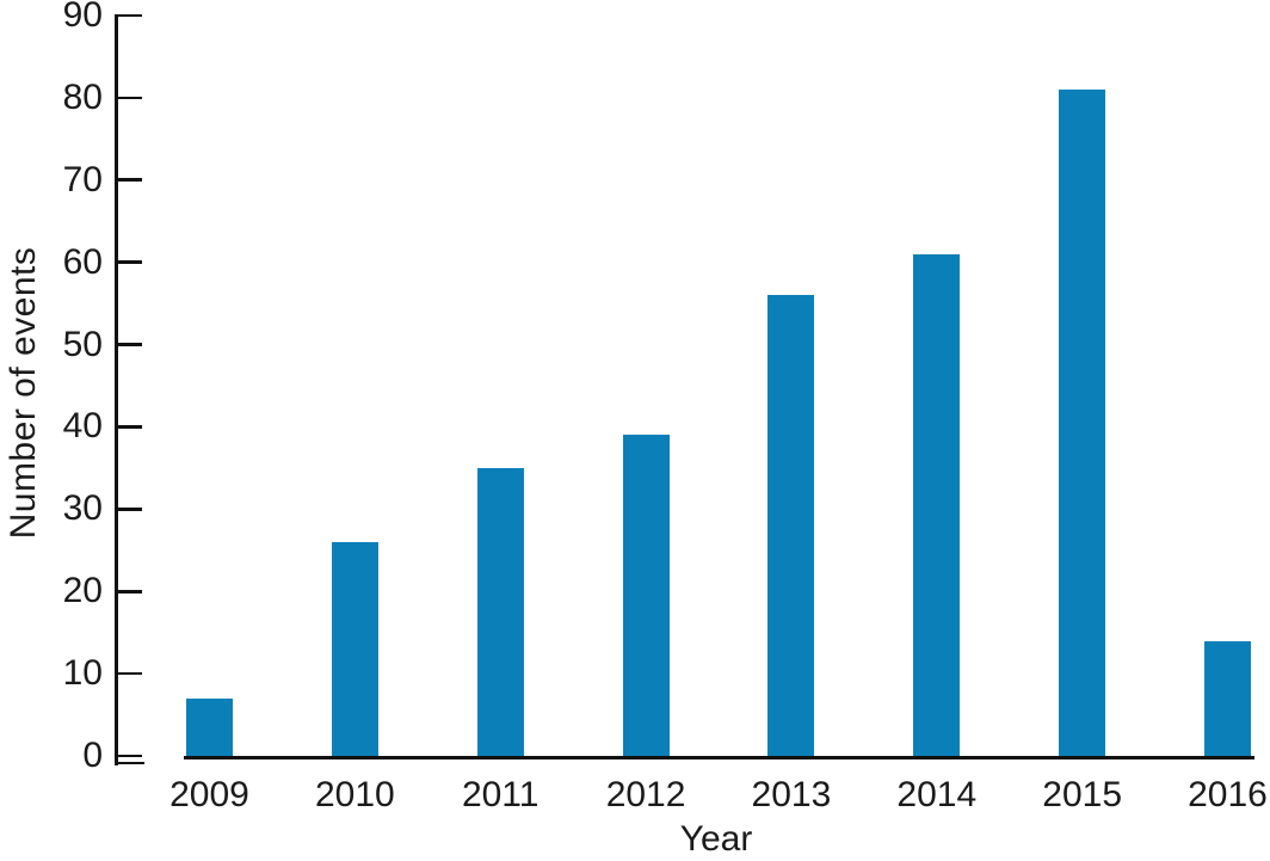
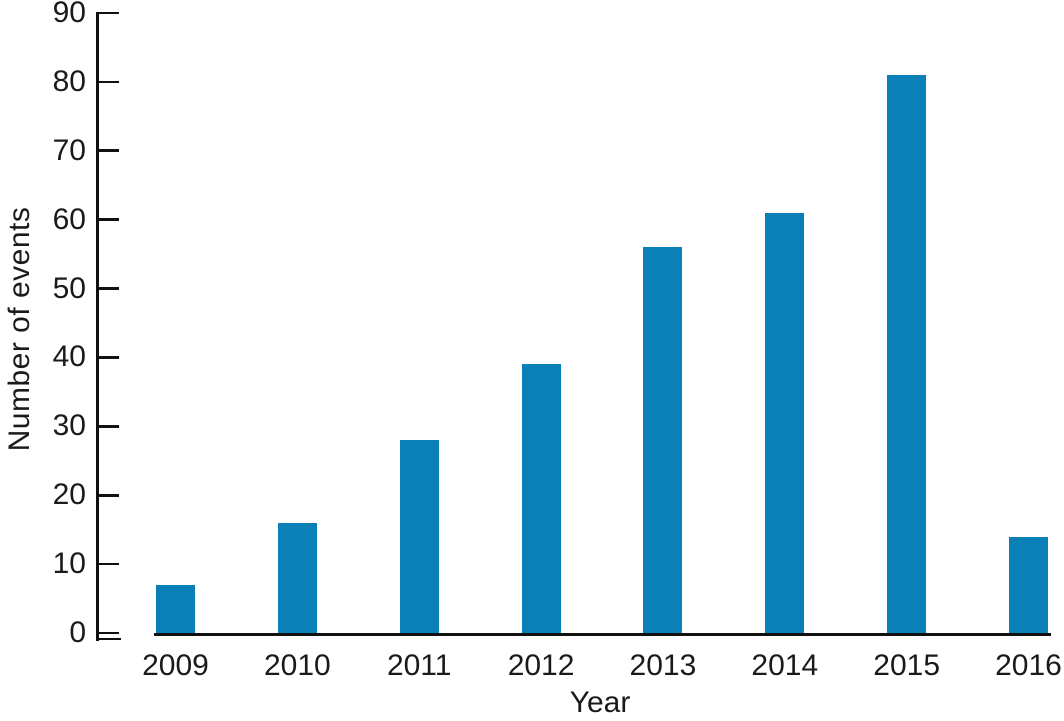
2010: 26 -> 16
2011: 35 -> 28
